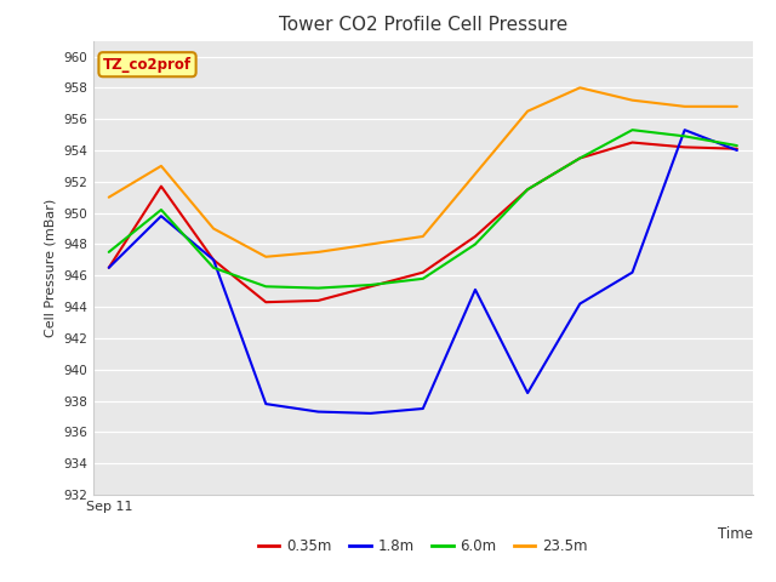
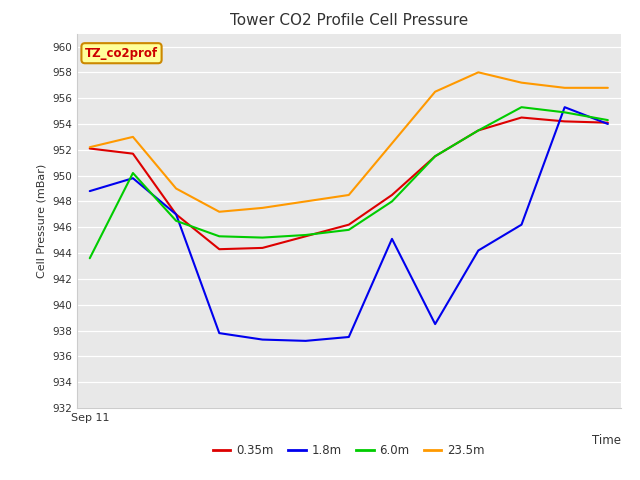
0.35m/Sep 11: 946.5 -> 952.1
1.8m/Sep 11: 946.5 -> 948.8
6.0m/Sep 11: 947.5 -> 943.6
23.5m/Sep 11: 951.0 -> 952.2
